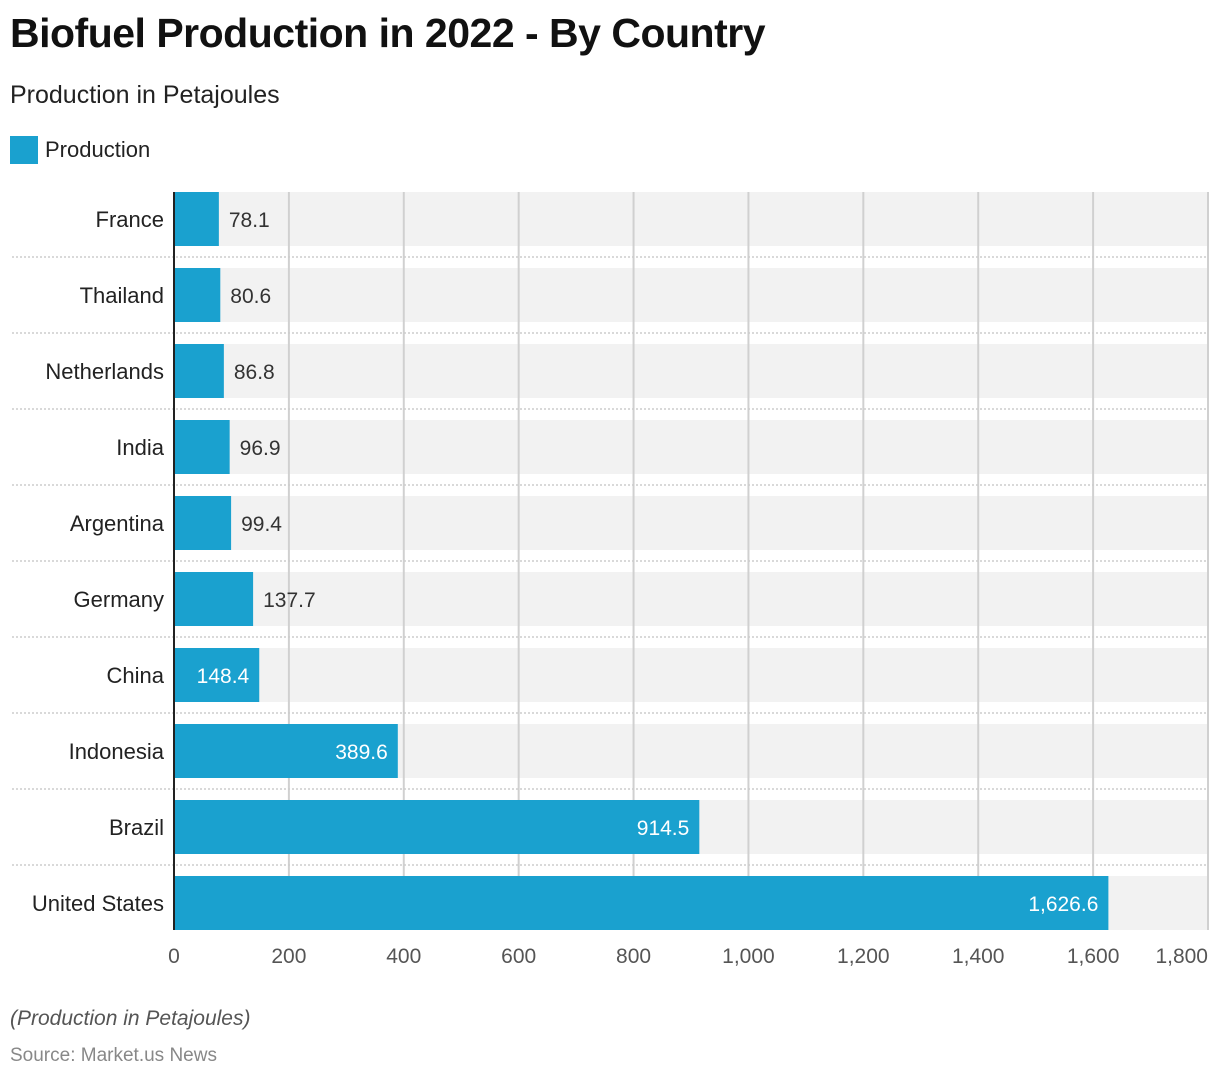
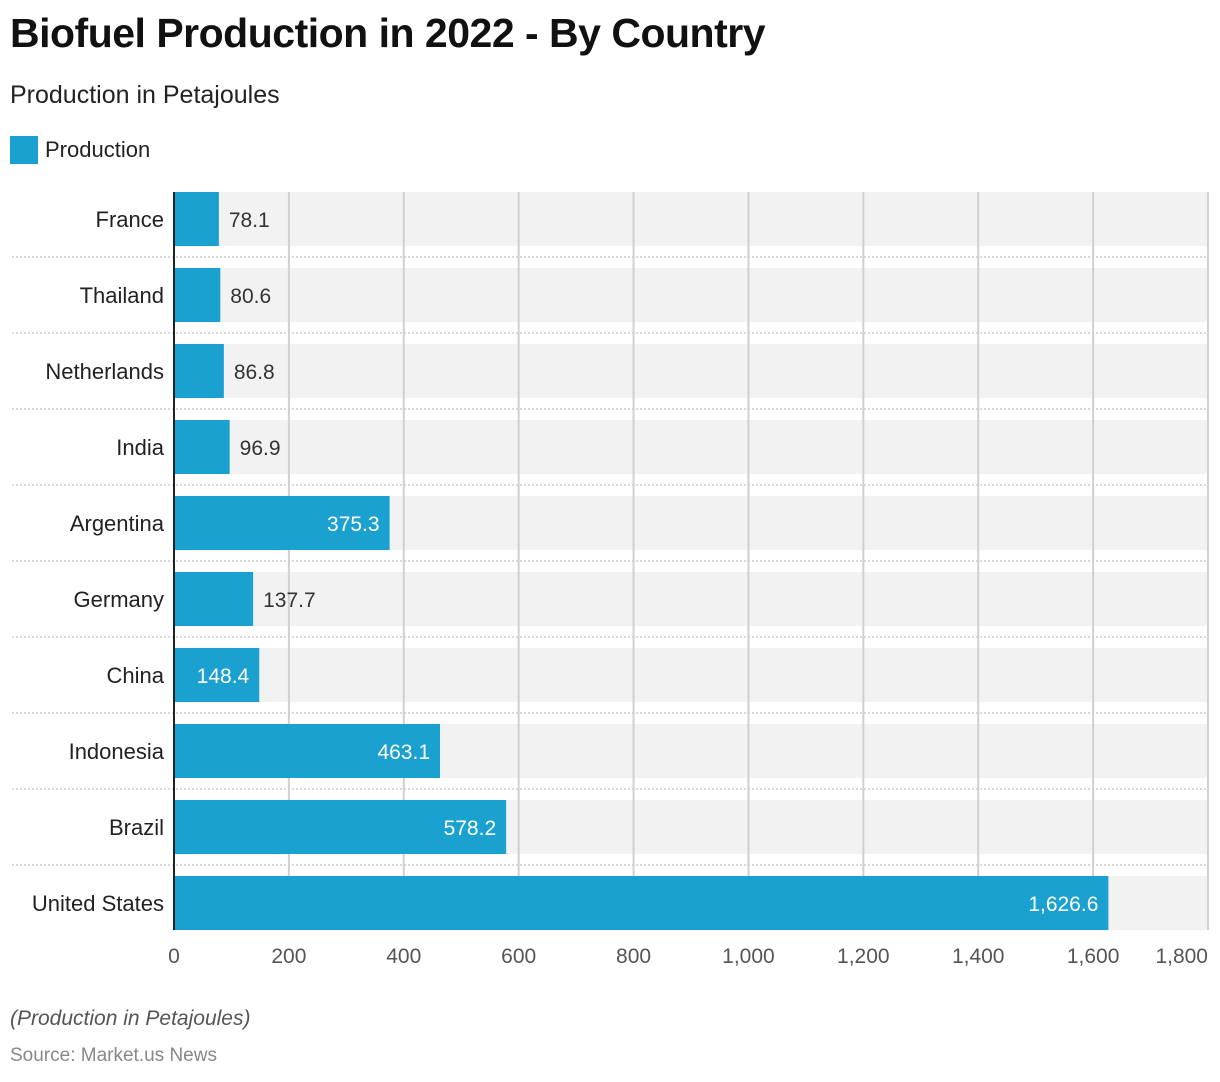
Argentina: 99.4 -> 375.3
Indonesia: 389.6 -> 463.1
Brazil: 914.5 -> 578.2
